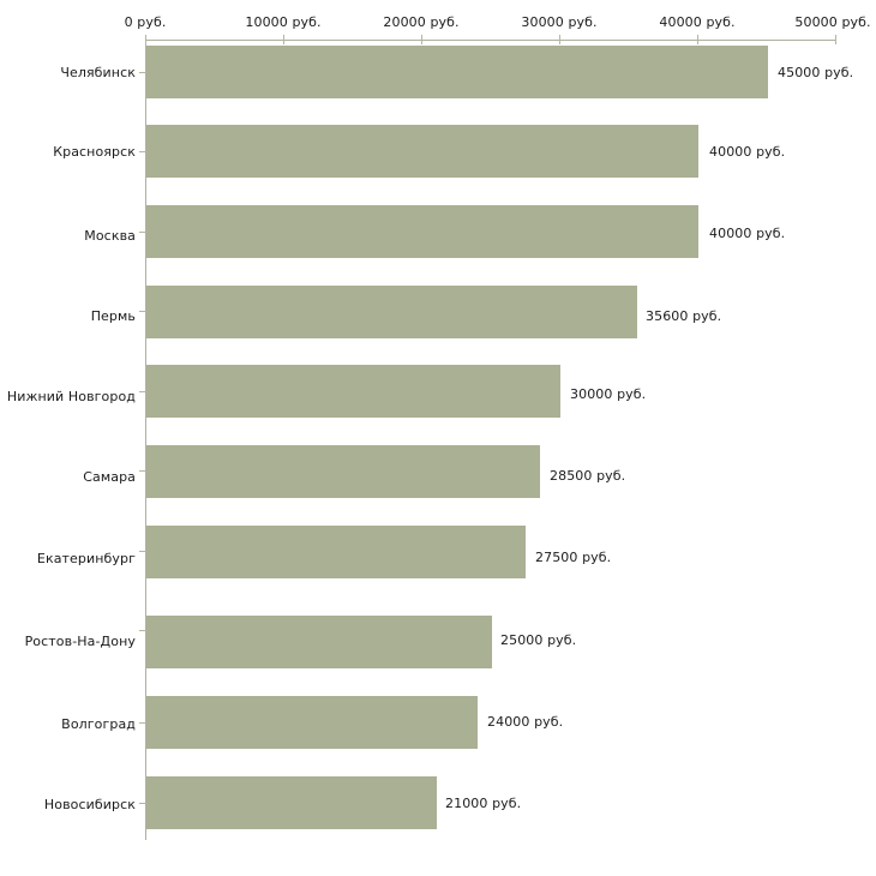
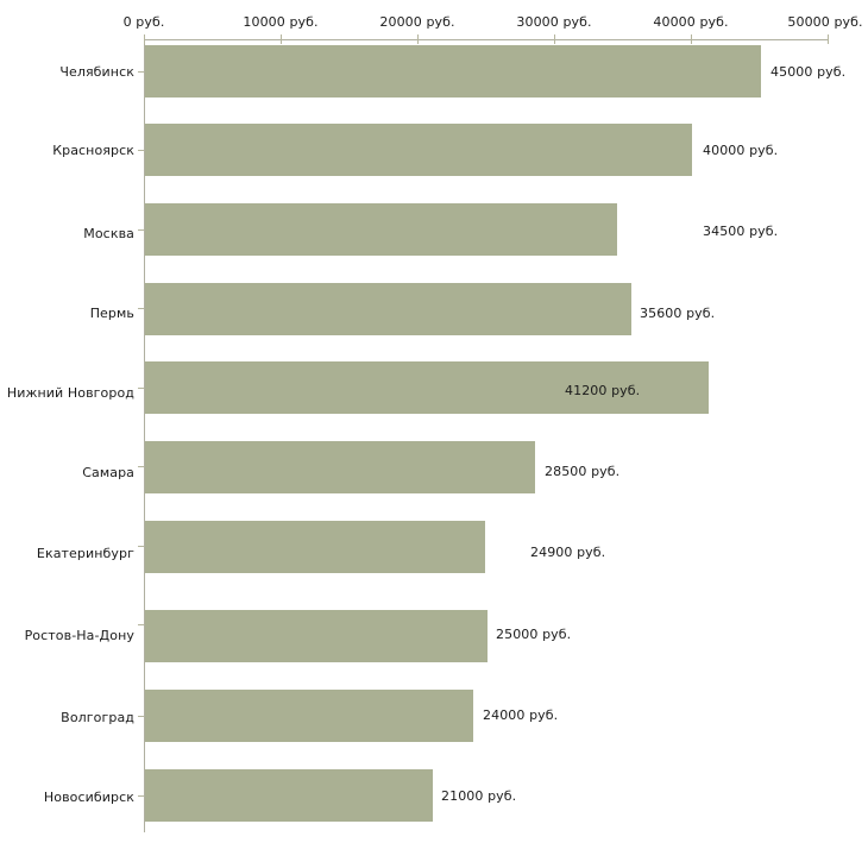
Москва: 40000 -> 34500
Нижний Новгород: 30000 -> 41200
Екатеринбург: 27500 -> 24900
